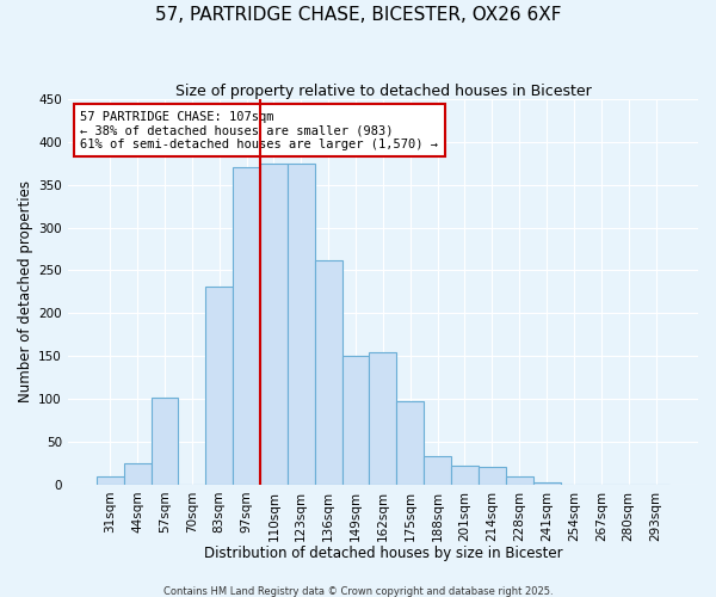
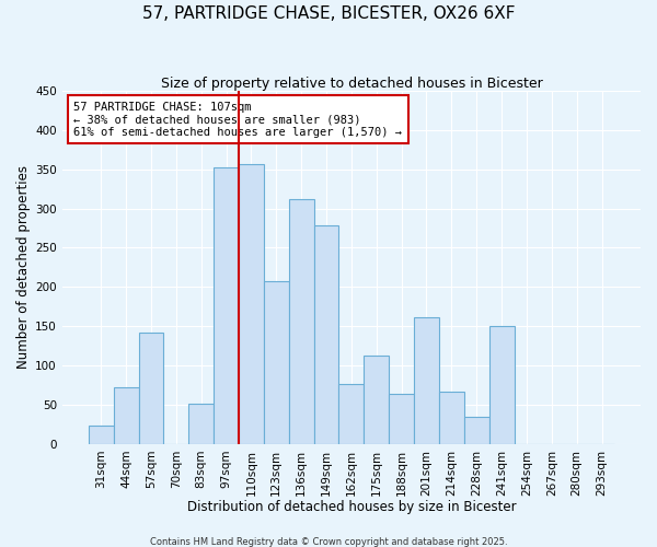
31sqm: 10 -> 24
44sqm: 25 -> 72
57sqm: 102 -> 142
83sqm: 231 -> 52
97sqm: 370 -> 352
110sqm: 375 -> 356
123sqm: 375 -> 208
136sqm: 262 -> 312
149sqm: 150 -> 278
162sqm: 155 -> 76
175sqm: 97 -> 112
188sqm: 33 -> 64
201sqm: 22 -> 162
214sqm: 21 -> 66
228sqm: 10 -> 34
241sqm: 2 -> 150
